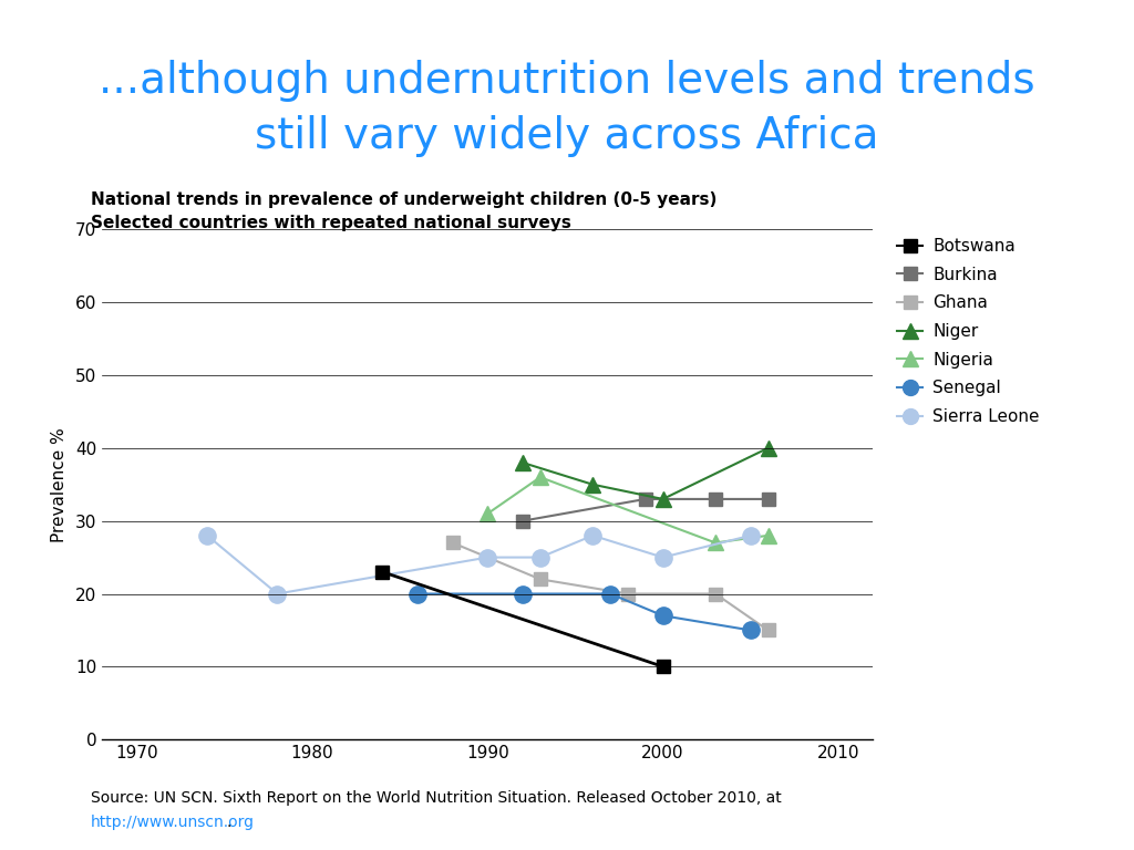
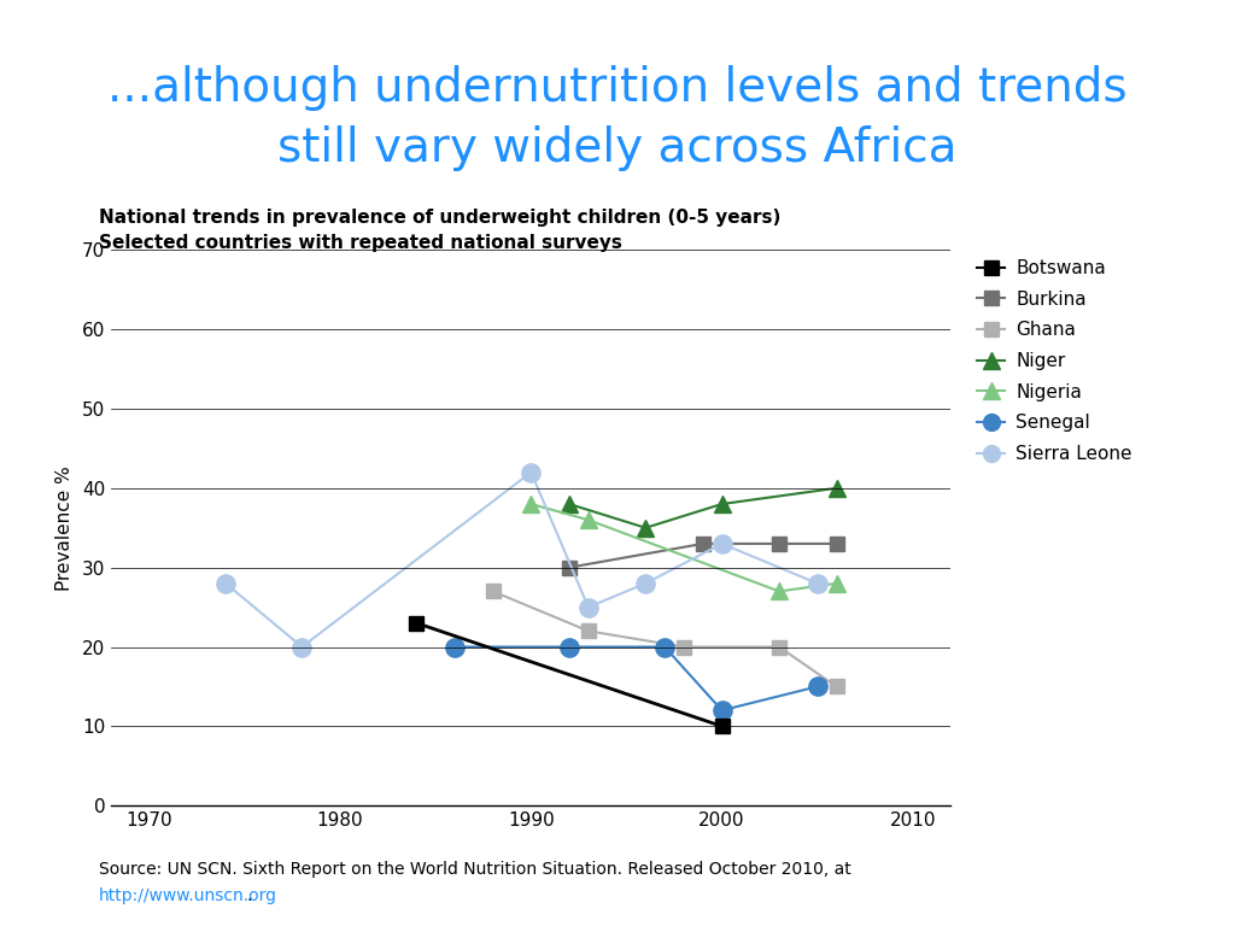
Nigeria/1990: 31 -> 38
Sierra Leone/1990: 25 -> 42
Niger/2000: 33 -> 38
Senegal/2000: 17 -> 12
Sierra Leone/2000: 25 -> 33
